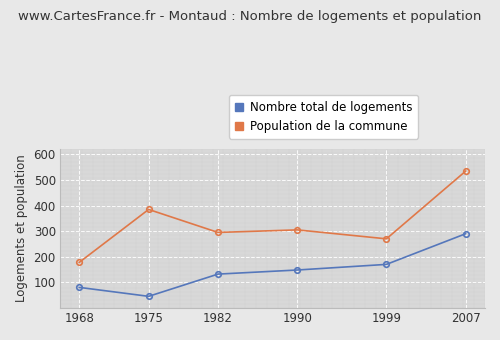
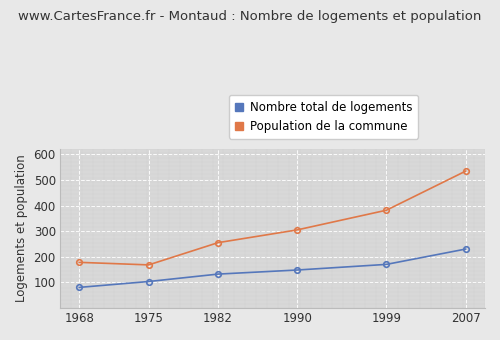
Nombre total de logements/1975: 45 -> 103
Population de la commune/1975: 385 -> 168
Population de la commune/1982: 295 -> 255
Population de la commune/1999: 270 -> 382
Nombre total de logements/2007: 290 -> 230
